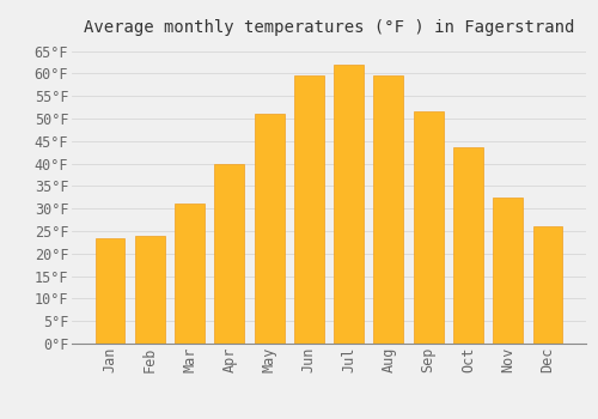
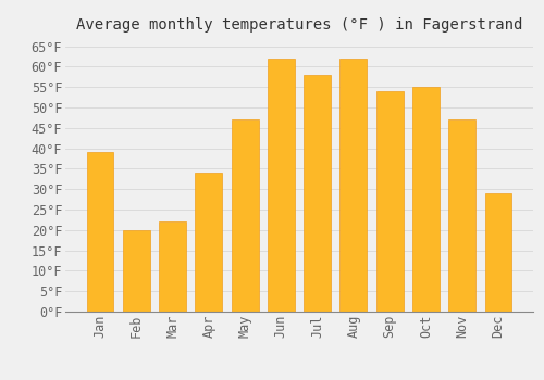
Jan: 23.5°F -> 39.0°F
Feb: 24.0°F -> 20.0°F
Mar: 31.0°F -> 22.0°F
Apr: 40.0°F -> 34.0°F
May: 51.0°F -> 47.0°F
Jun: 59.5°F -> 62.0°F
Jul: 62.0°F -> 58.0°F
Aug: 59.5°F -> 62.0°F
Sep: 51.5°F -> 54.0°F
Oct: 43.5°F -> 55.0°F
Nov: 32.5°F -> 47.0°F
Dec: 26.0°F -> 29.0°F
